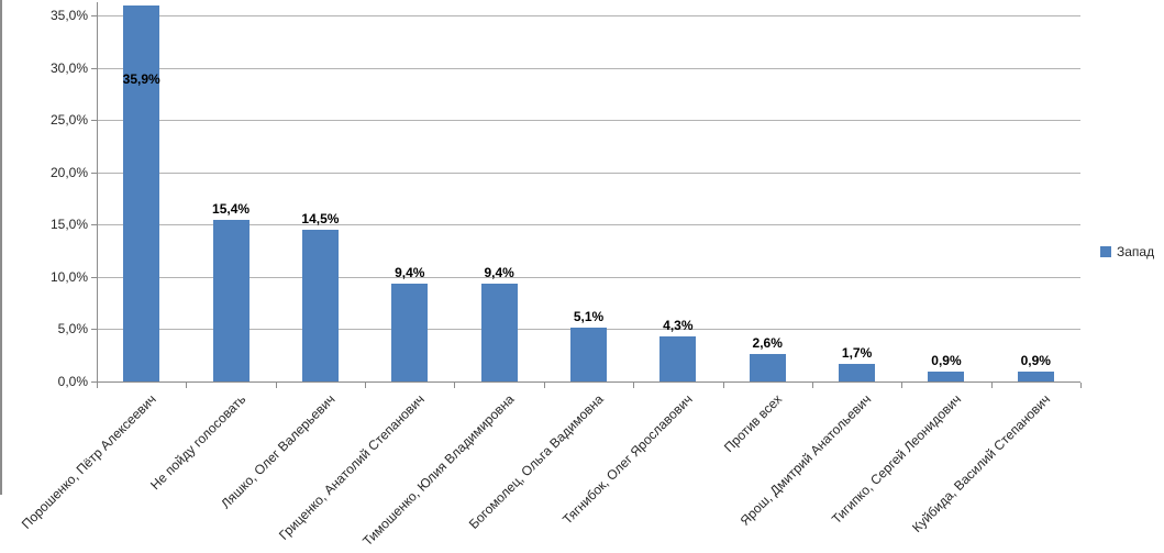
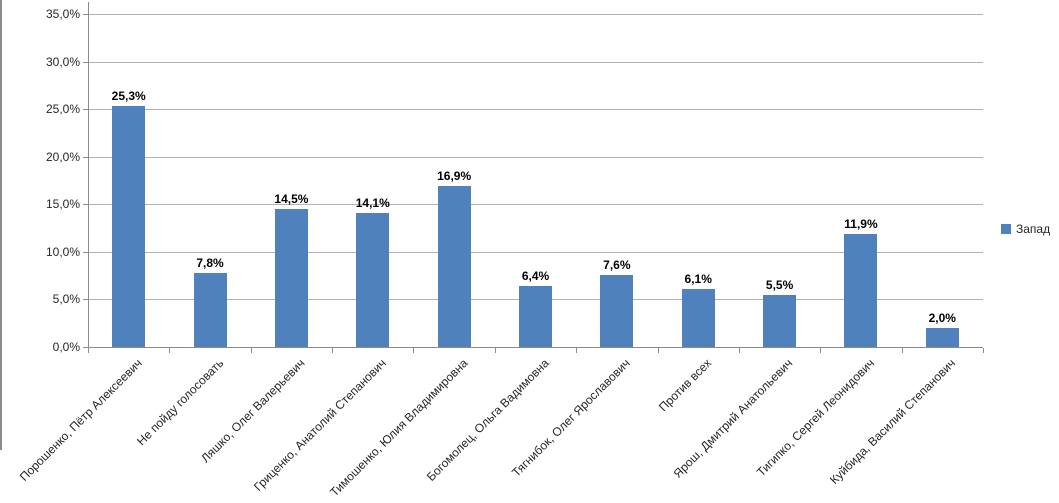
Порошенко, Пётр Алексеевич: 35,9% -> 25,3%
Не пойду голосовать: 15,4% -> 7,8%
Гриценко, Анатолий Степанович: 9,4% -> 14,1%
Тимошенко, Юлия Владимировна: 9,4% -> 16,9%
Богомолец, Ольга Вадимовна: 5,1% -> 6,4%
Тягнибок, Олег Ярославович: 4,3% -> 7,6%
Против всех: 2,6% -> 6,1%
Ярош, Дмитрий Анатольевич: 1,7% -> 5,5%
Тигипко, Сергей Леонидович: 0,9% -> 11,9%
Куйбида, Василий Степанович: 0,9% -> 2,0%
